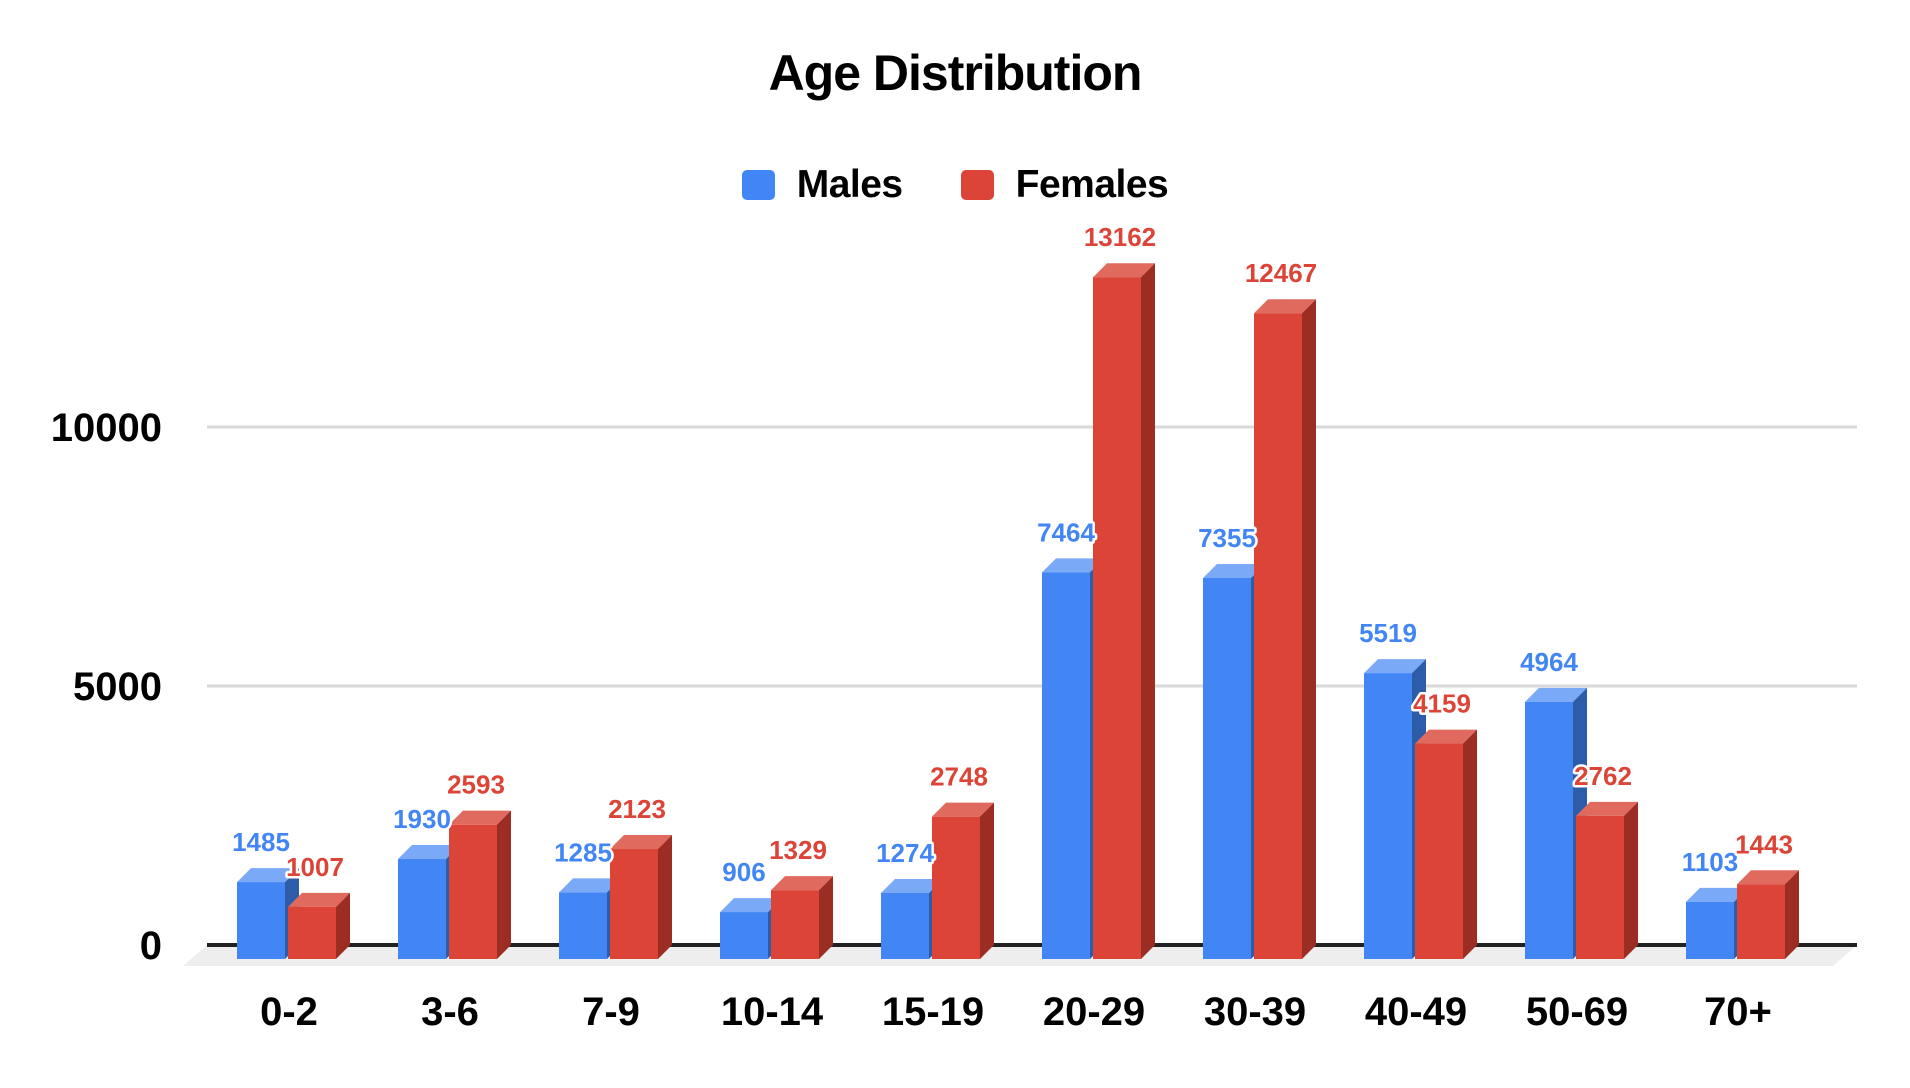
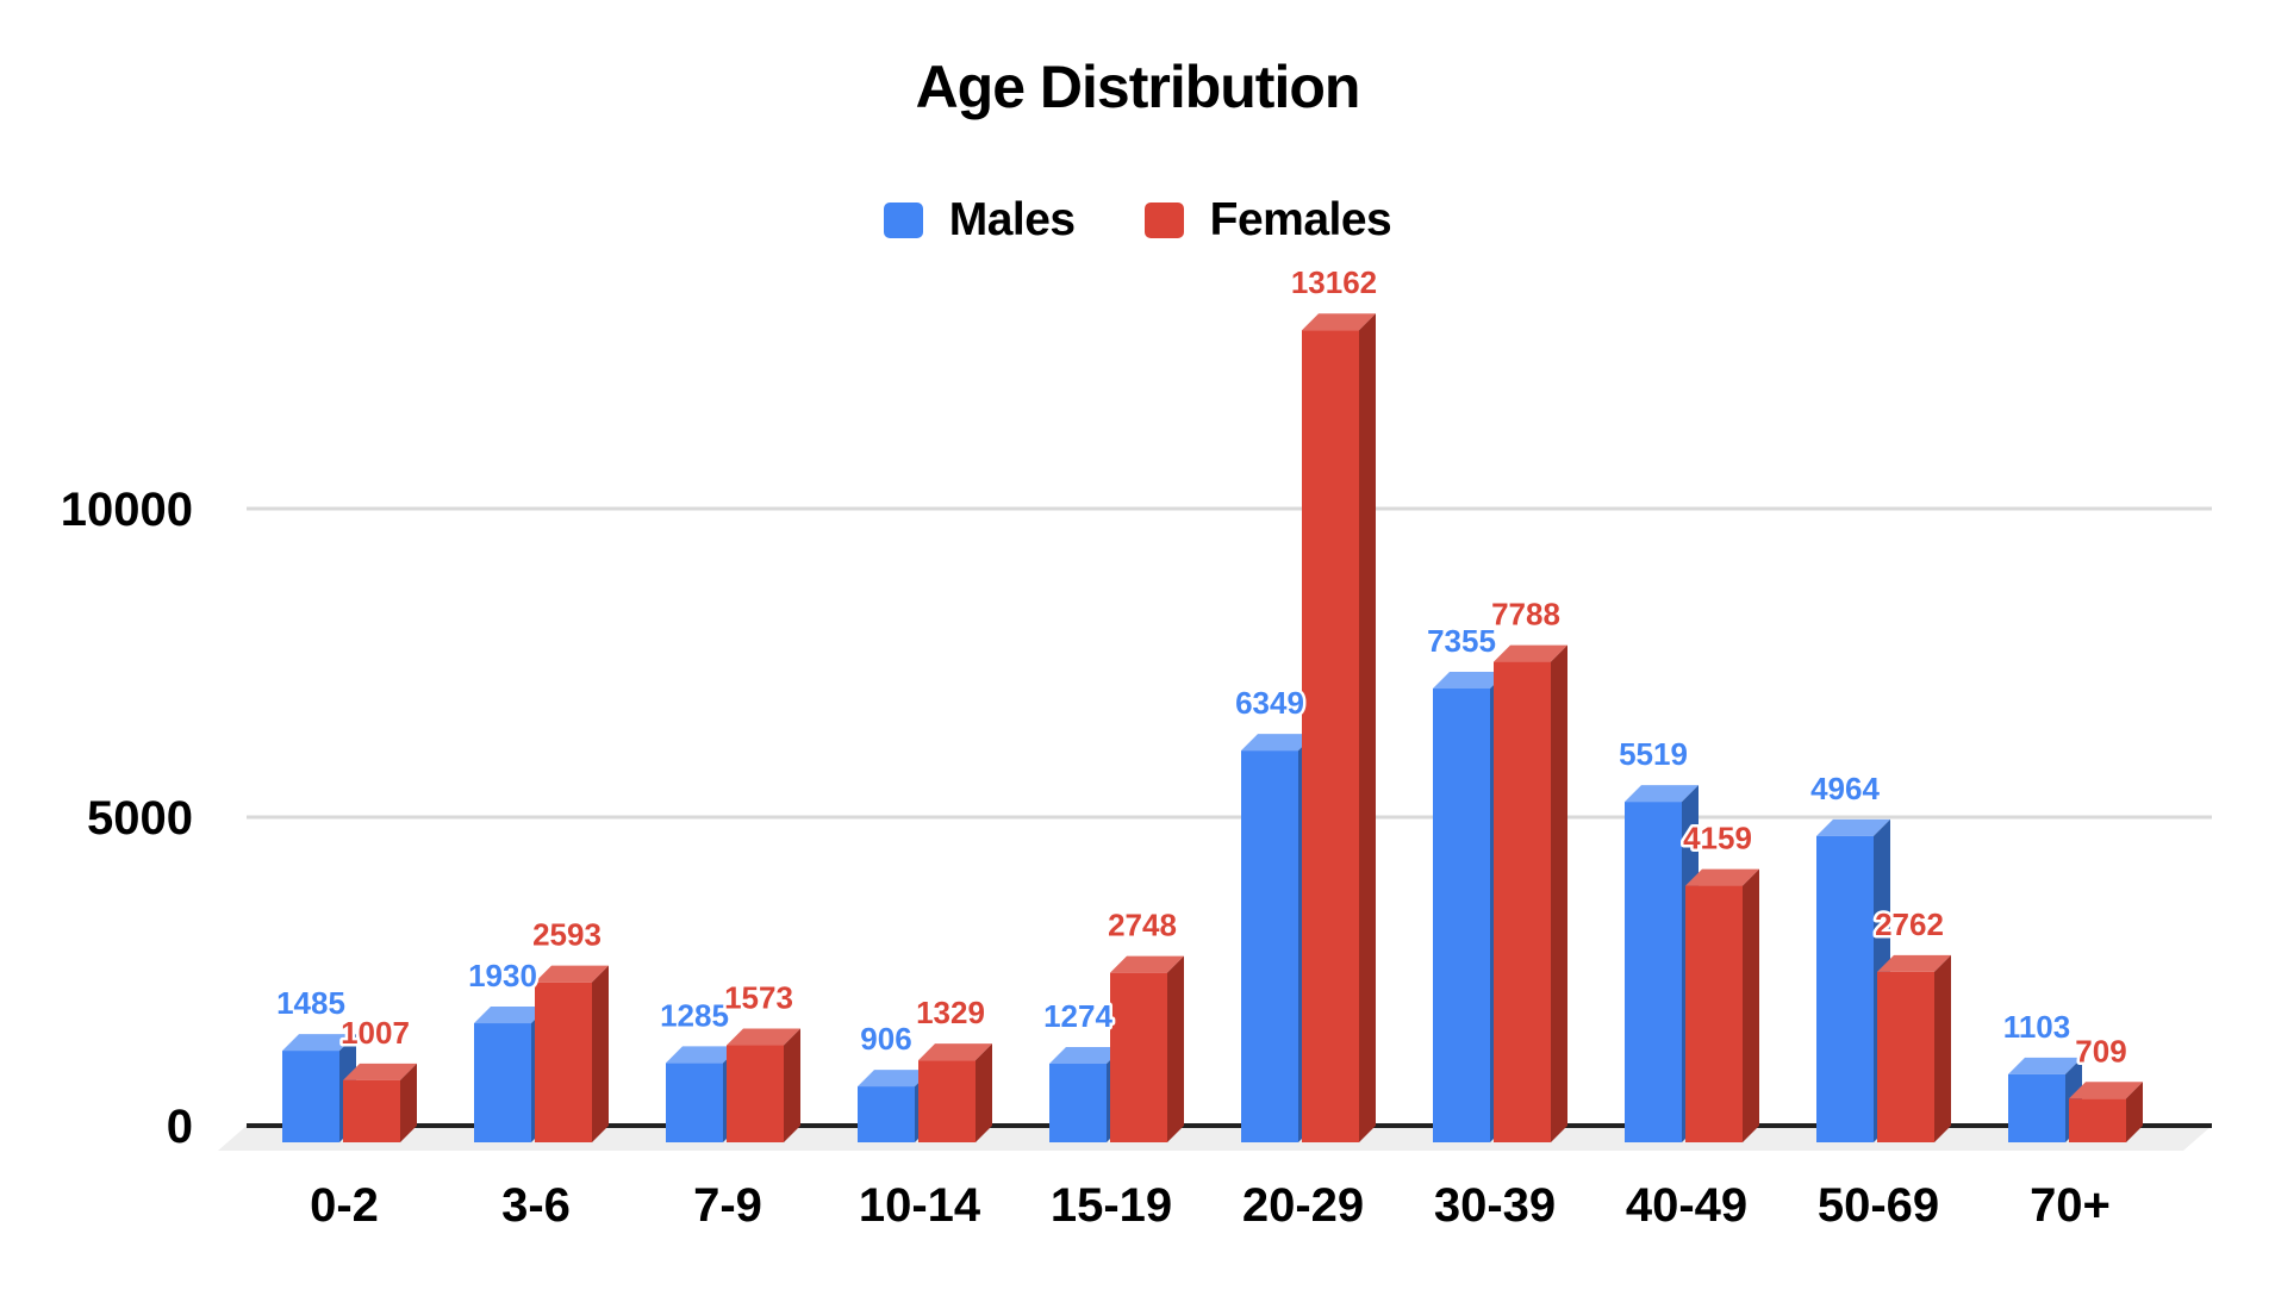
Females/7-9: 2123 -> 1573
Males/20-29: 7464 -> 6349
Females/30-39: 12467 -> 7788
Females/70+: 1443 -> 709
